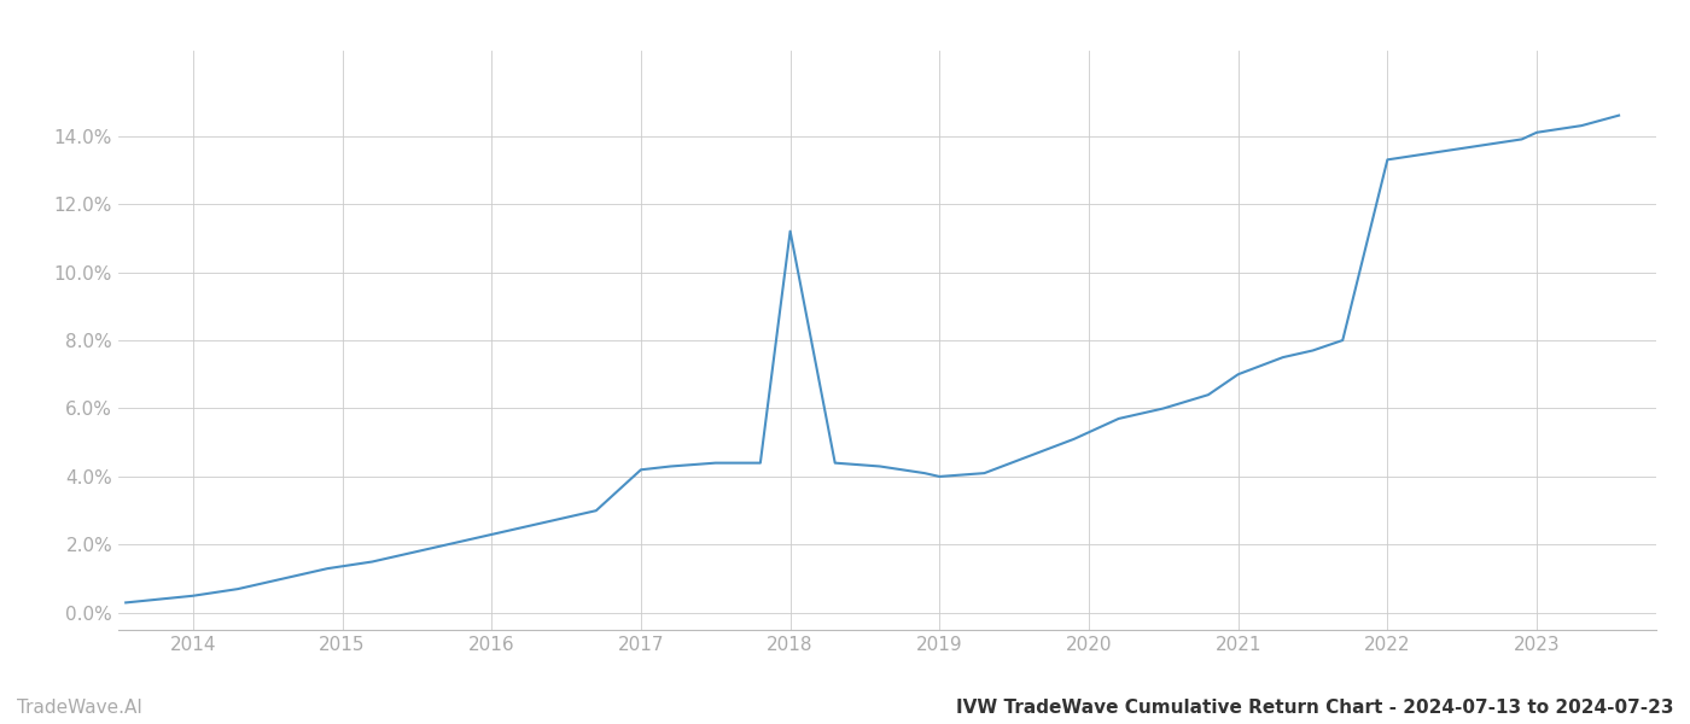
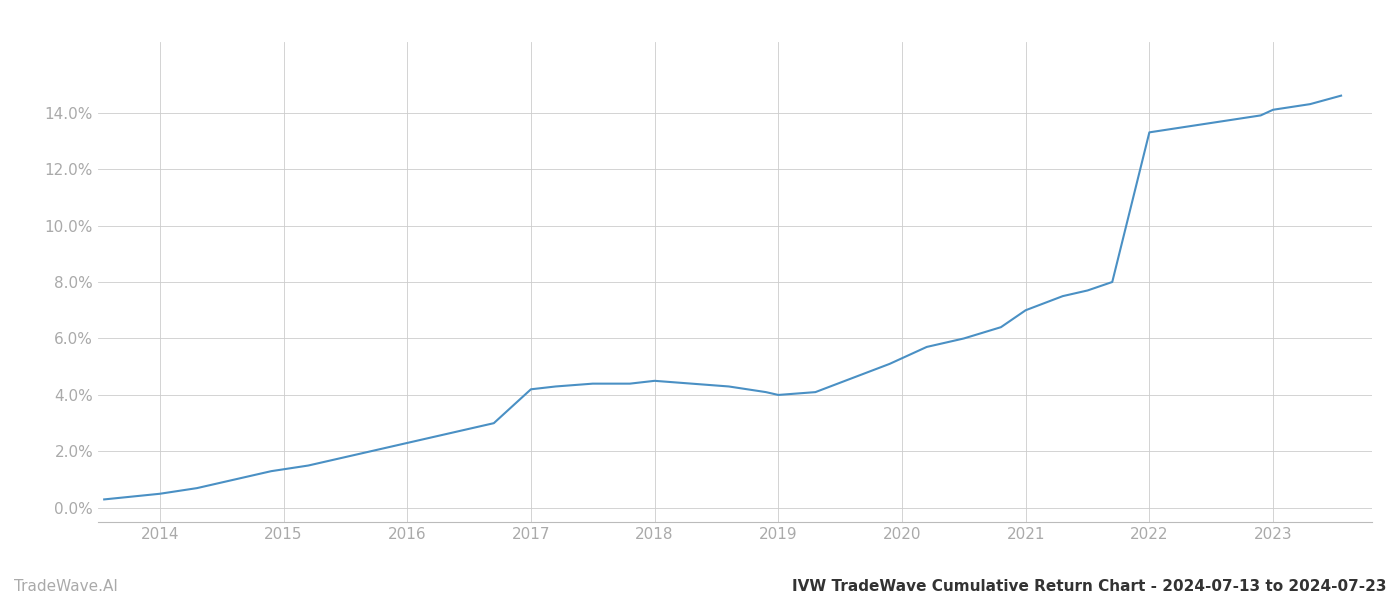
2018: 11.2% -> 4.5%
